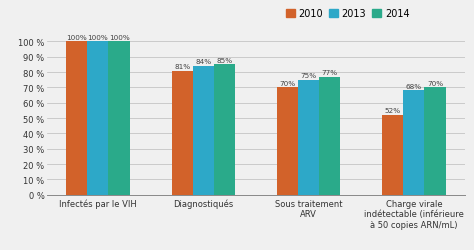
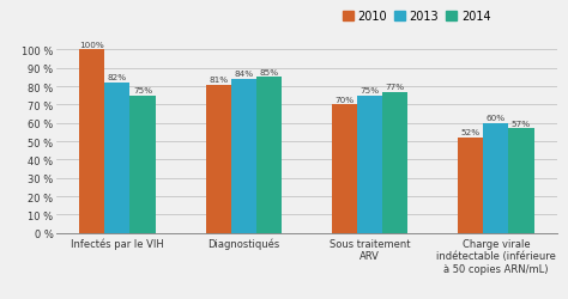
2013/Infectés par le VIH: 100% -> 82%
2014/Infectés par le VIH: 100% -> 75%
2013/Charge virale indétectable (inférieure à 50 copies ARN/mL): 68% -> 60%
2014/Charge virale indétectable (inférieure à 50 copies ARN/mL): 70% -> 57%
